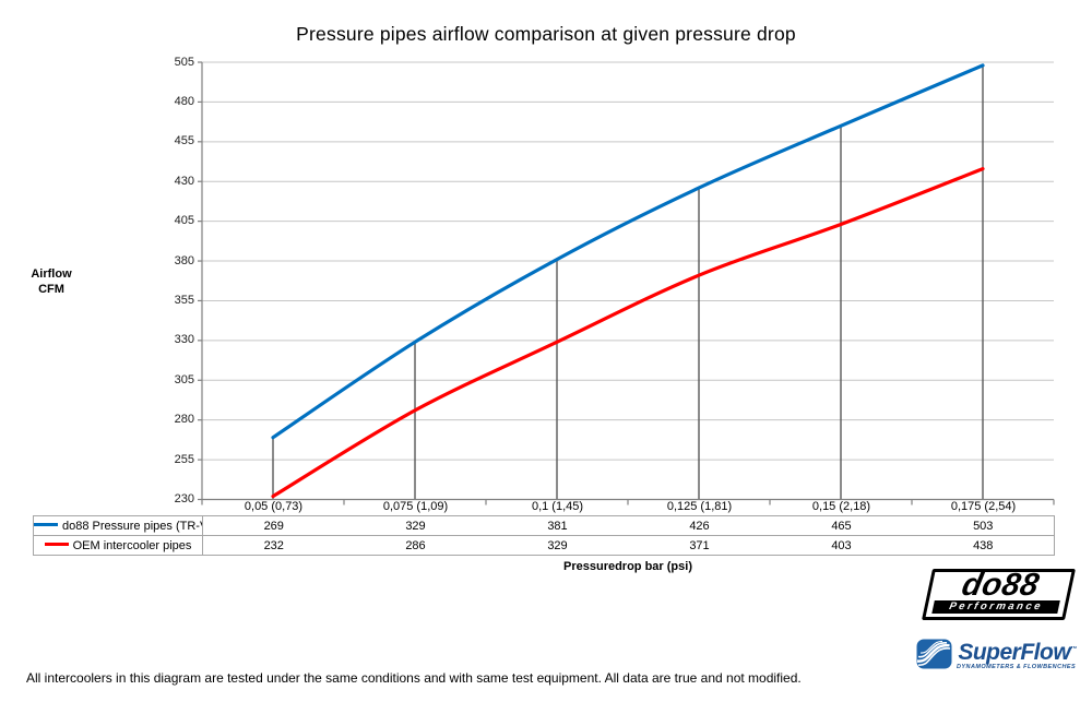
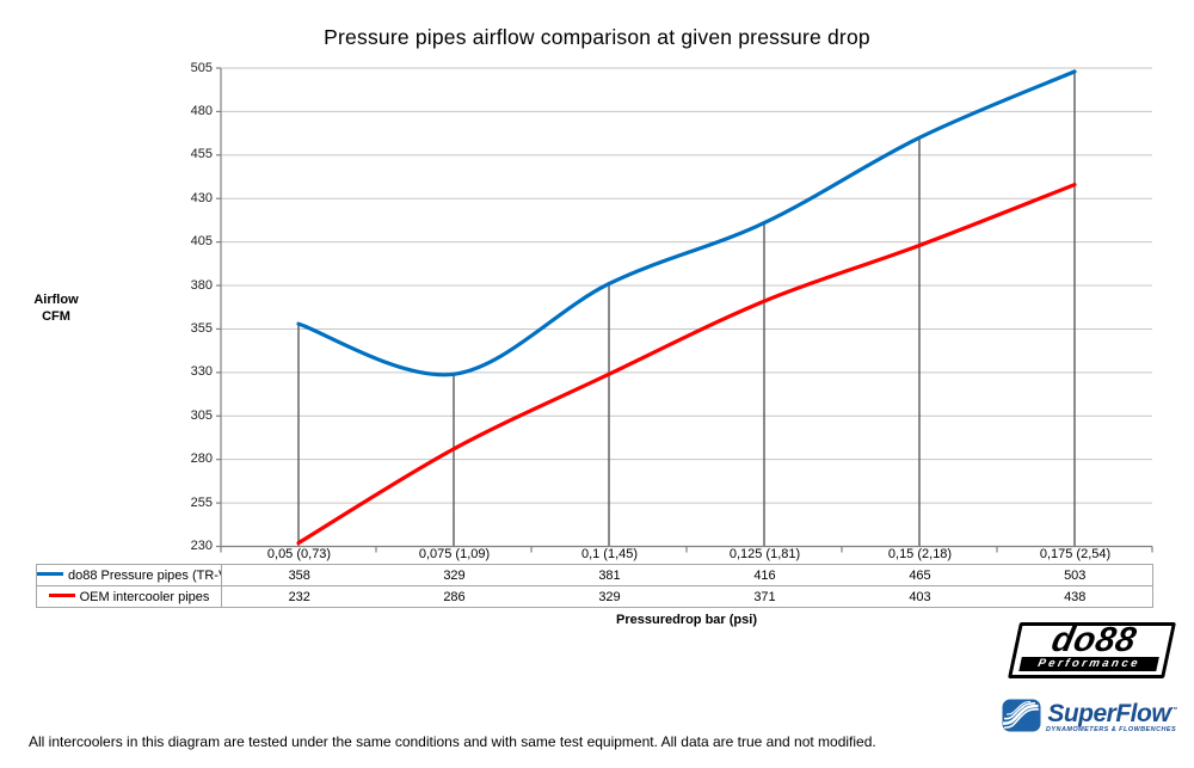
do88 Pressure pipes (TR-V50)/0,05 (0,73): 269 -> 358
do88 Pressure pipes (TR-V50)/0,125 (1,81): 426 -> 416
